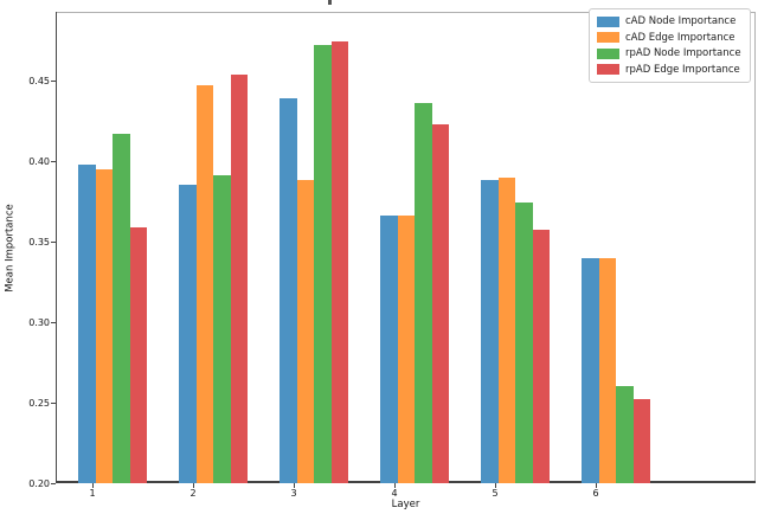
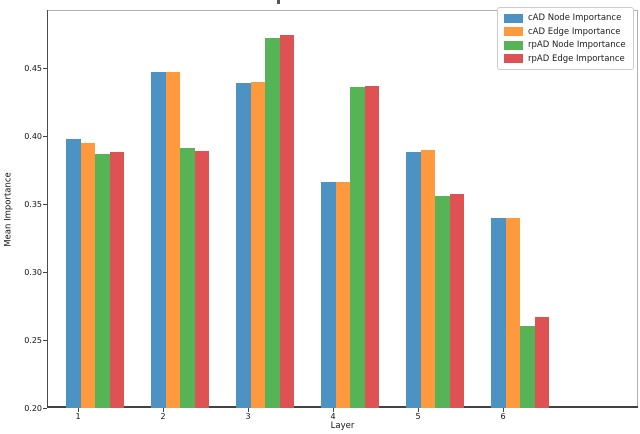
rpAD Node Importance/1: 0.417 -> 0.387
rpAD Edge Importance/1: 0.359 -> 0.388
cAD Node Importance/2: 0.385 -> 0.447
rpAD Edge Importance/2: 0.454 -> 0.389
cAD Edge Importance/3: 0.388 -> 0.440
rpAD Edge Importance/4: 0.423 -> 0.437
rpAD Node Importance/5: 0.374 -> 0.356
rpAD Edge Importance/6: 0.252 -> 0.267
